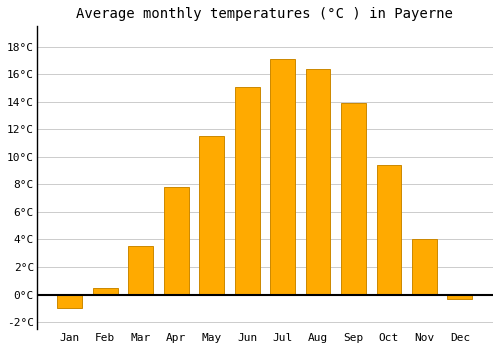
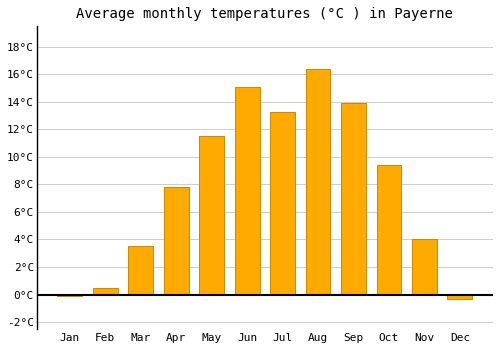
Jan: -1.0°C -> -0.1°C
Jul: 17.1°C -> 13.3°C
